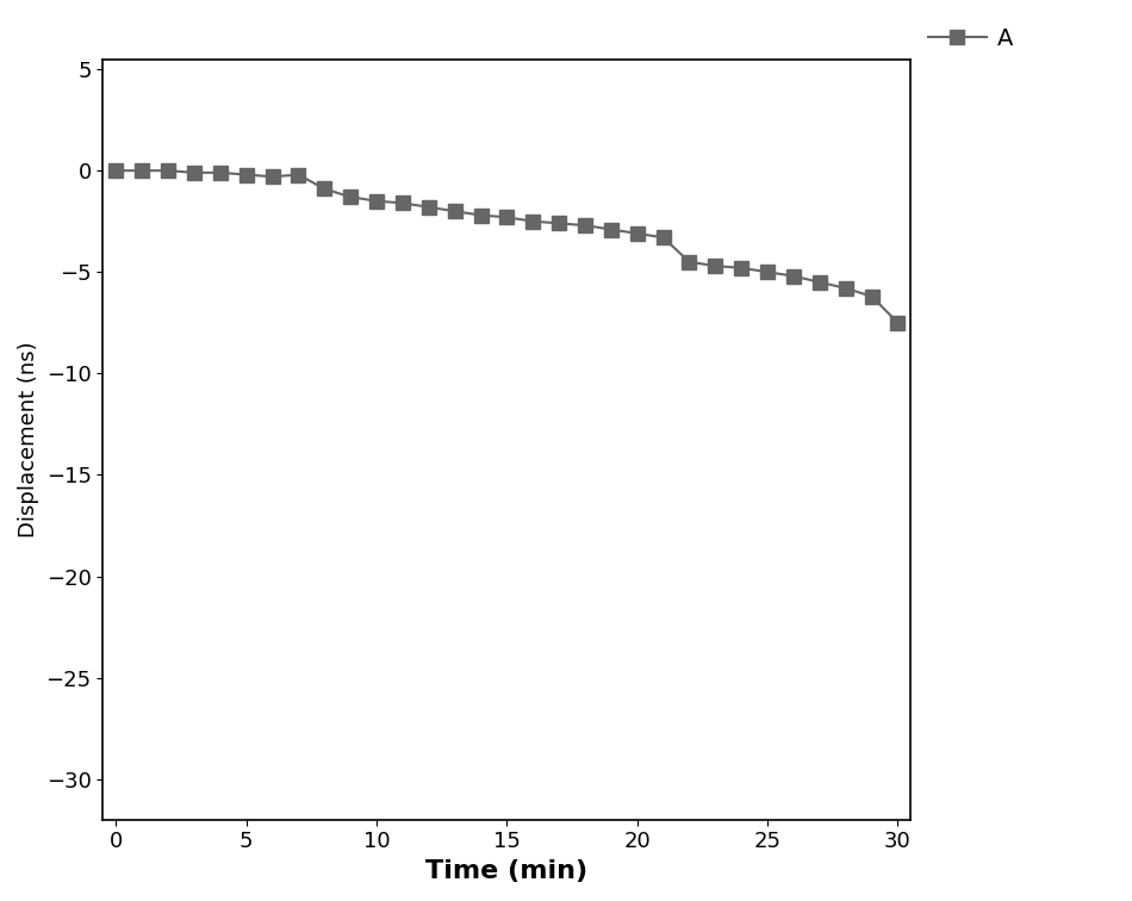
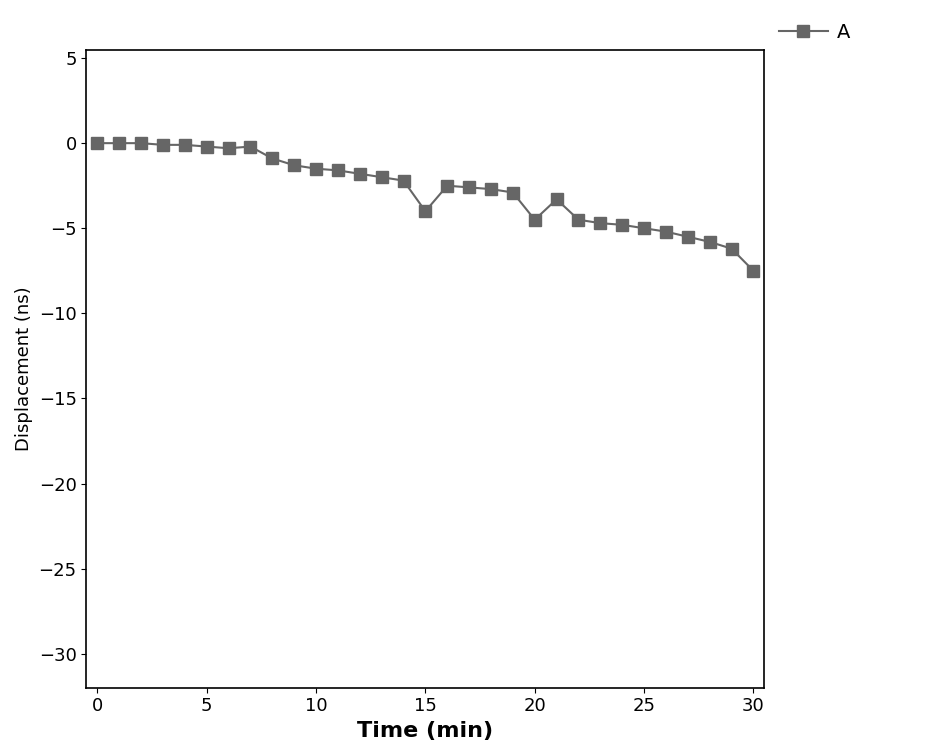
15: -2.3 -> -4.0
20: -3.1 -> -4.5
